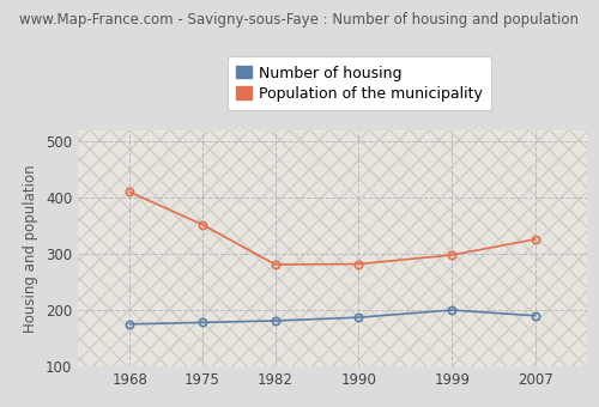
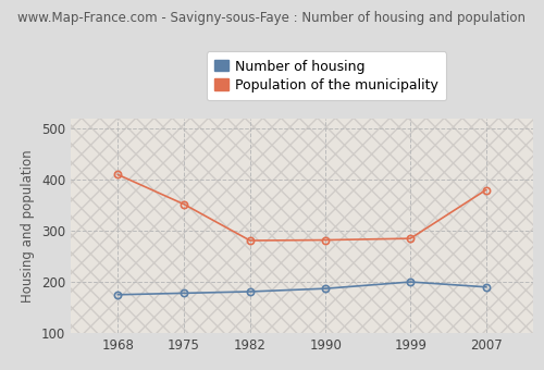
Population of the municipality/1999: 298 -> 285
Population of the municipality/2007: 326 -> 380
